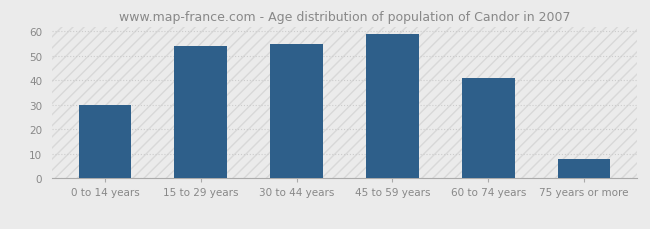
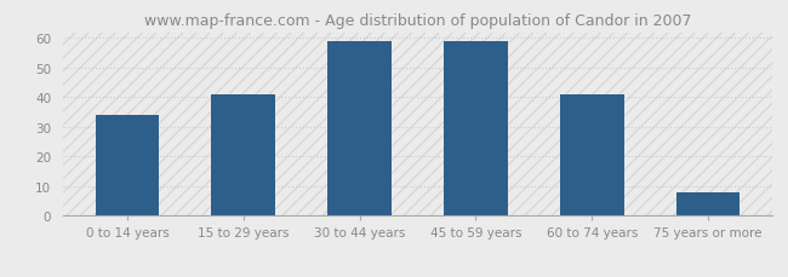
0 to 14 years: 30 -> 34
15 to 29 years: 54 -> 41
30 to 44 years: 55 -> 59
